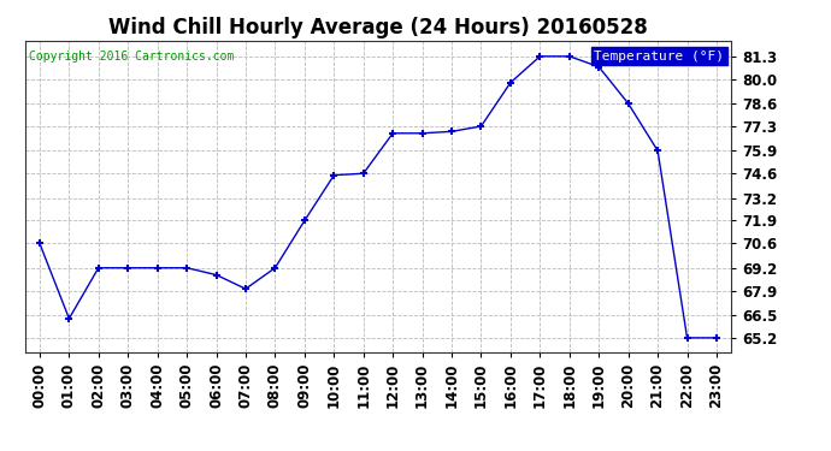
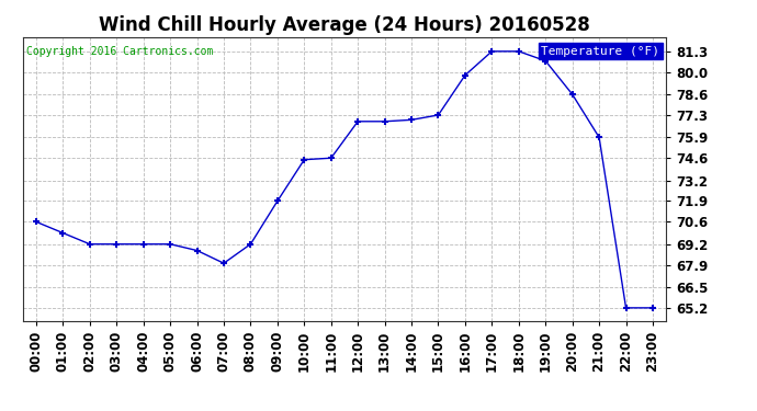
01:00: 66.3 -> 69.9
